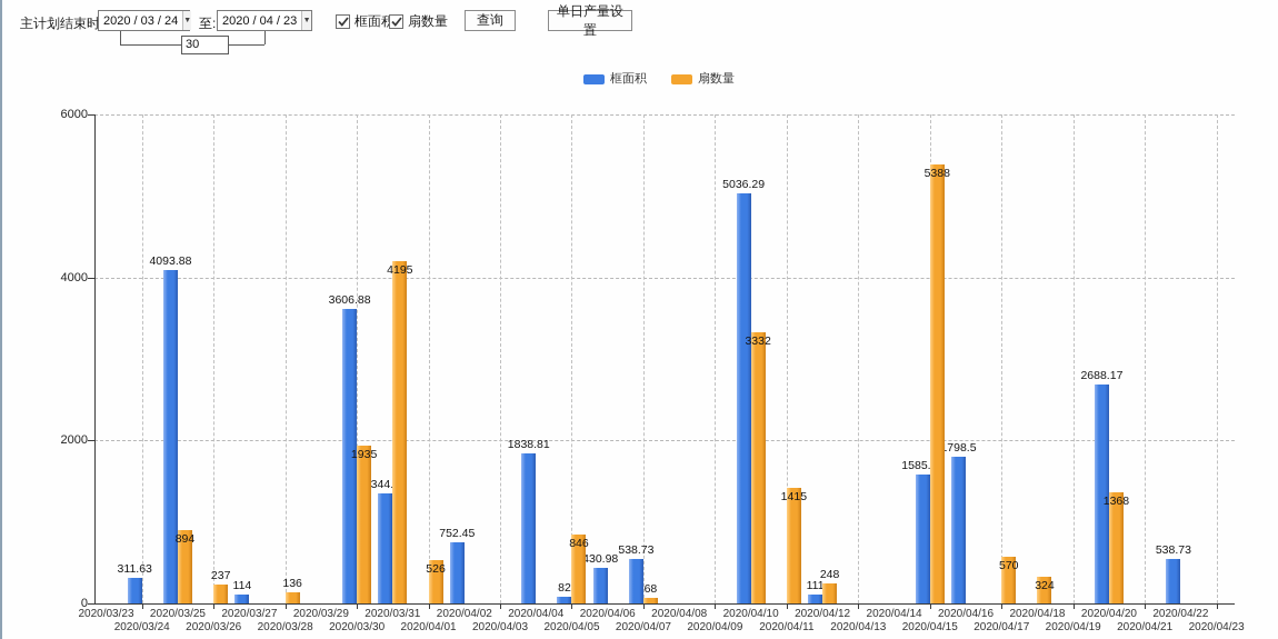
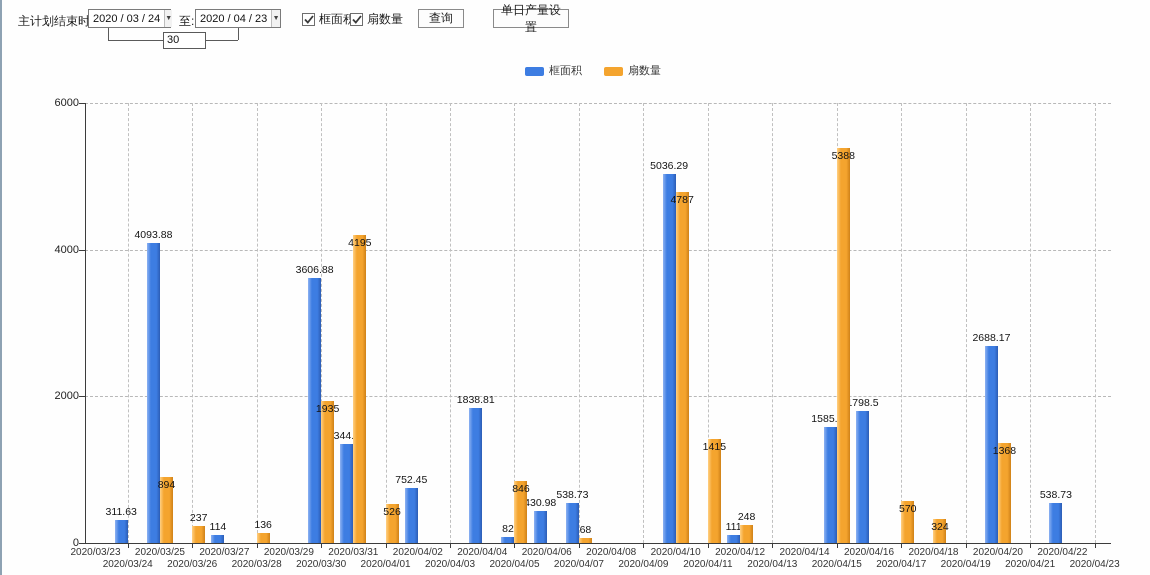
扇数量/2020/04/10: 3332 -> 4787
